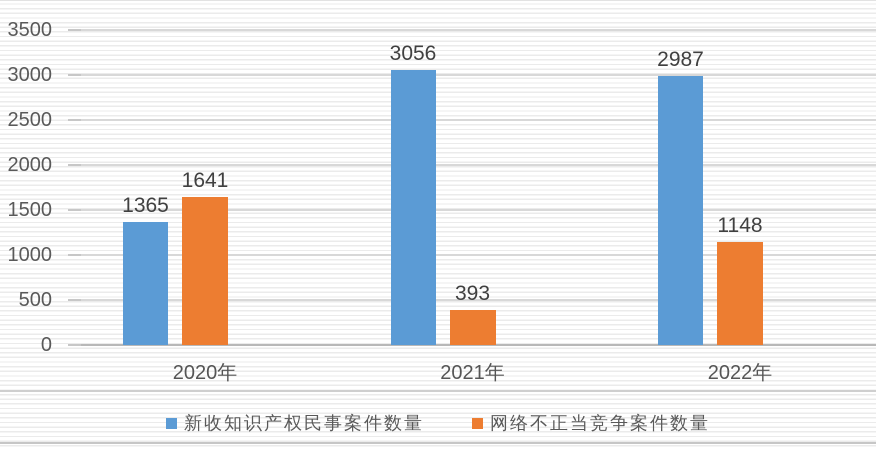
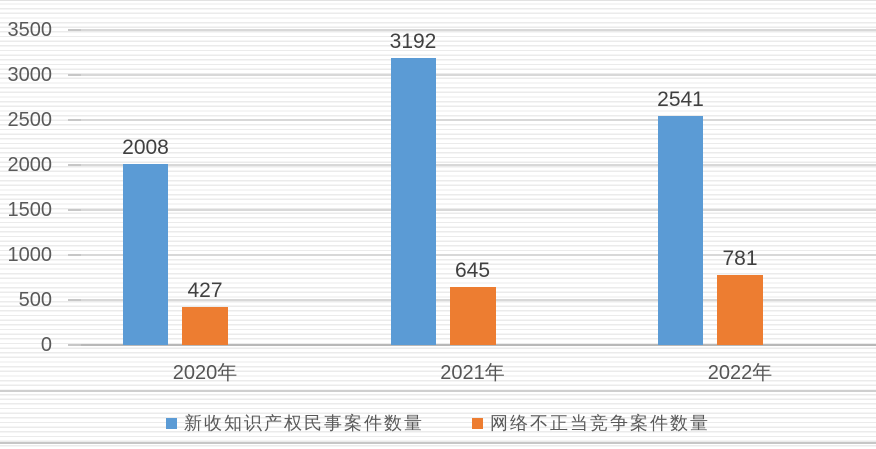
新收知识产权民事案件数量/2020年: 1365 -> 2008
网络不正当竞争案件数量/2020年: 1641 -> 427
新收知识产权民事案件数量/2021年: 3056 -> 3192
网络不正当竞争案件数量/2021年: 393 -> 645
新收知识产权民事案件数量/2022年: 2987 -> 2541
网络不正当竞争案件数量/2022年: 1148 -> 781
